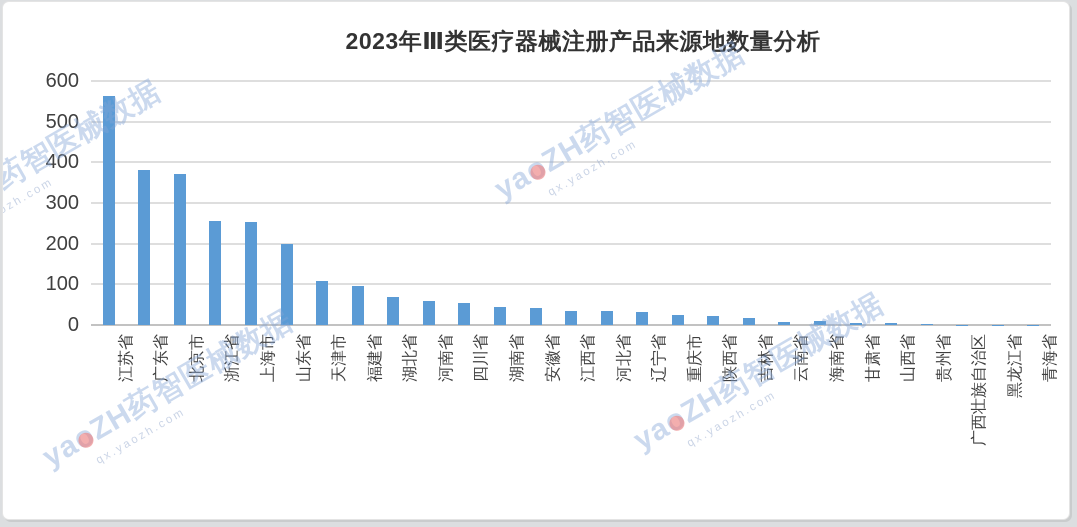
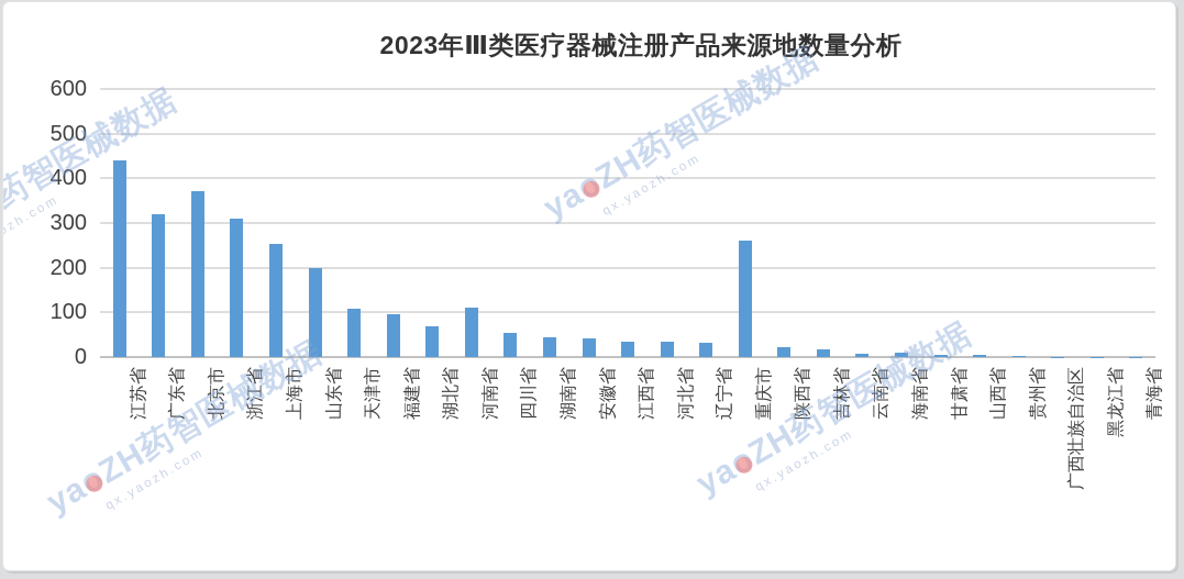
江苏省: 560 -> 440
广东省: 380 -> 320
浙江省: 260 -> 310
河南省: 60 -> 110
重庆市: 20 -> 260
